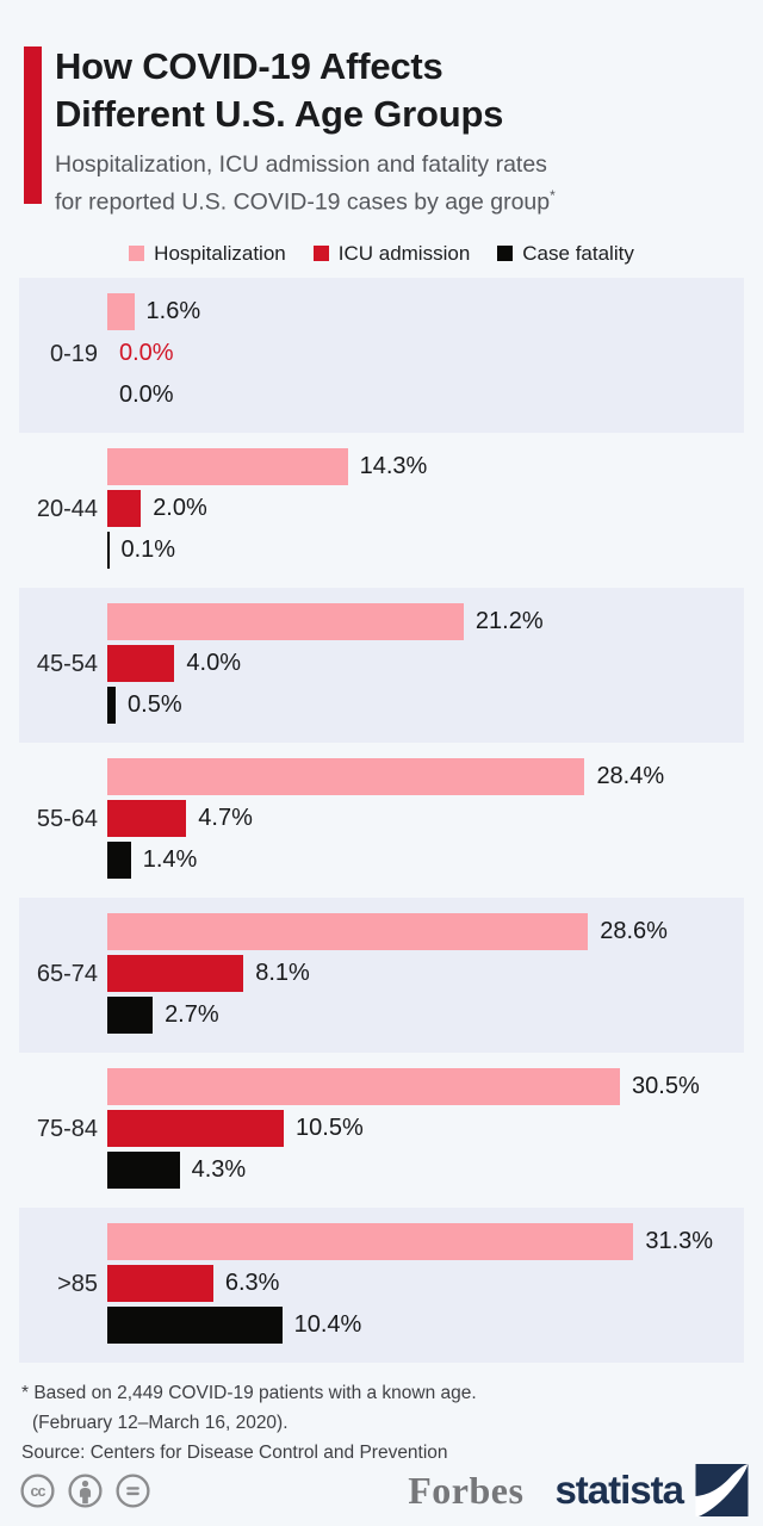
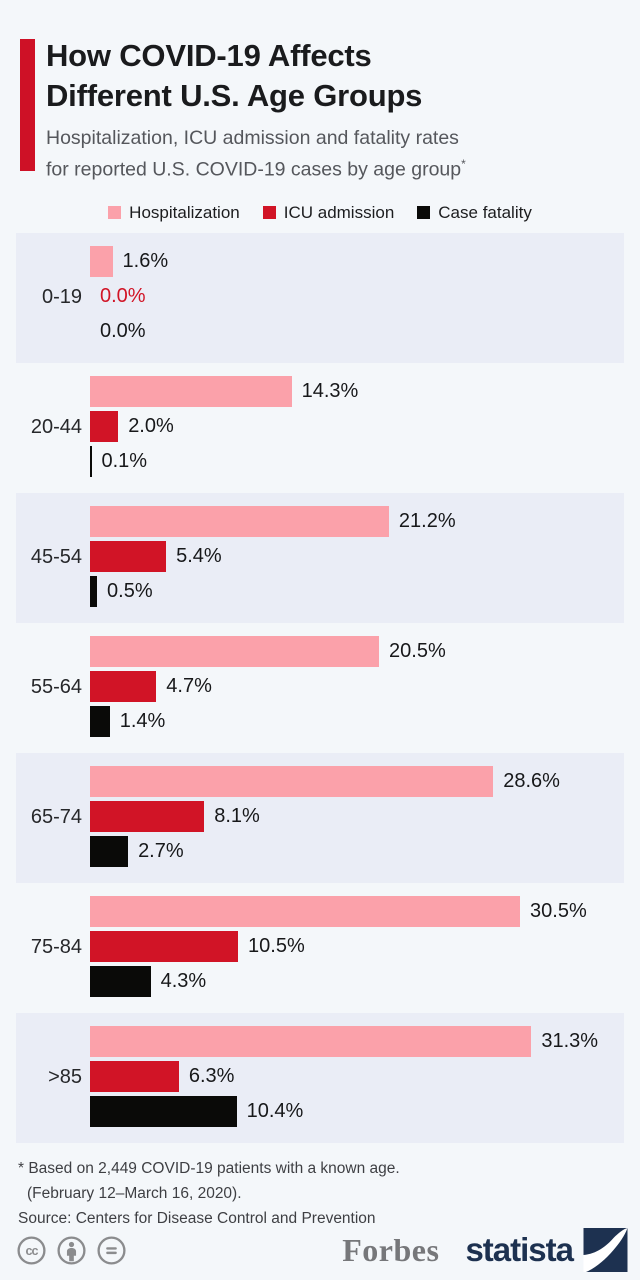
ICU admission/45-54: 4.0% -> 5.4%
Hospitalization/55-64: 28.4% -> 20.5%
